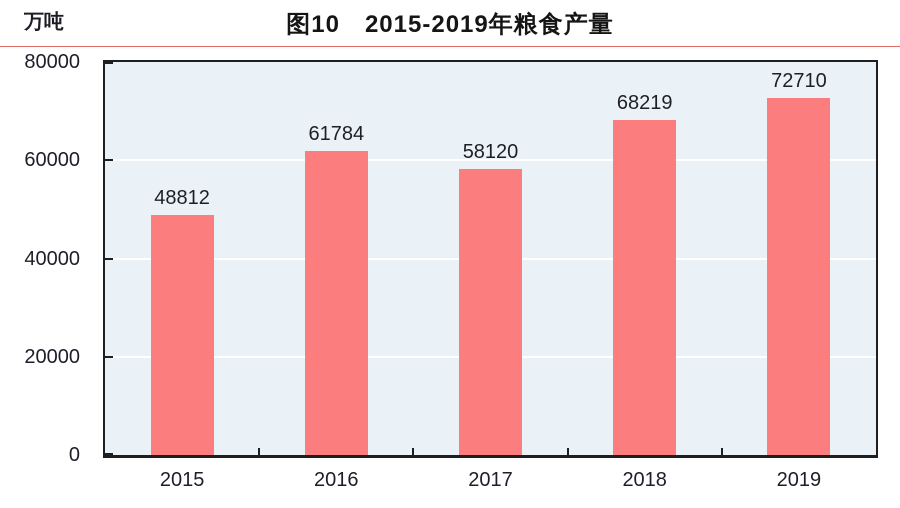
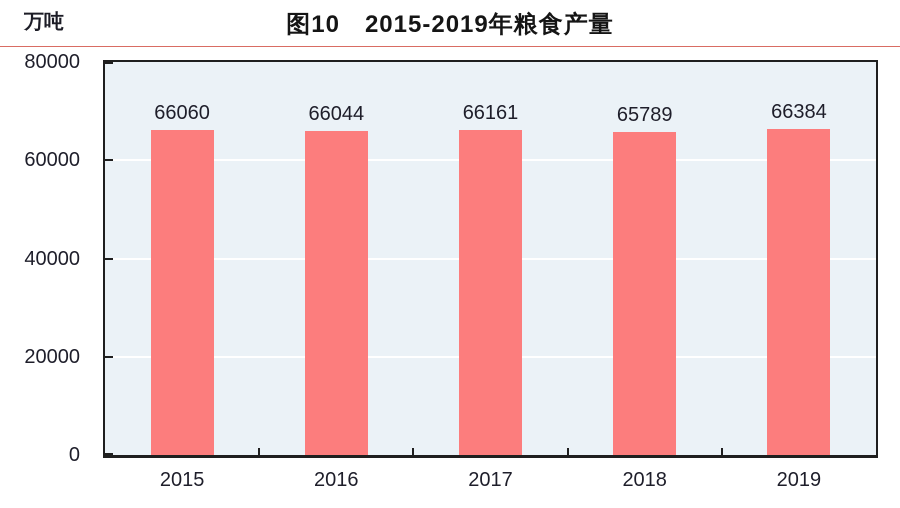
2015: 48812 -> 66060
2016: 61784 -> 66044
2017: 58120 -> 66161
2018: 68219 -> 65789
2019: 72710 -> 66384
